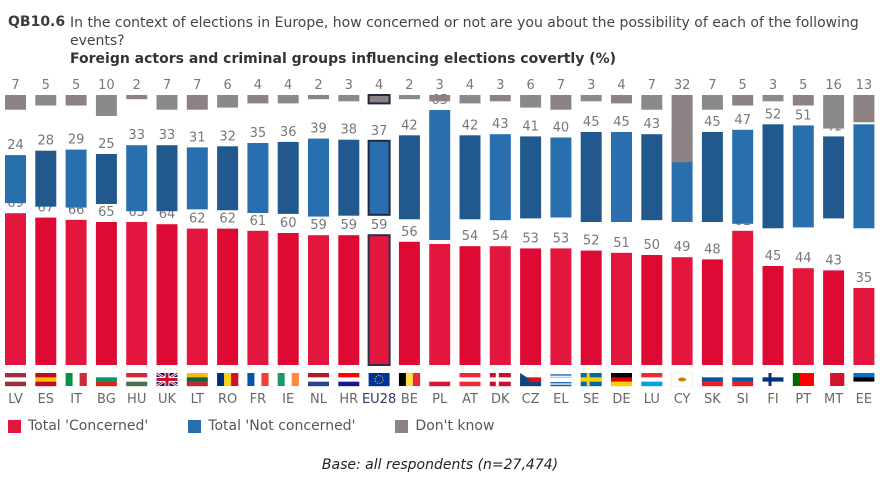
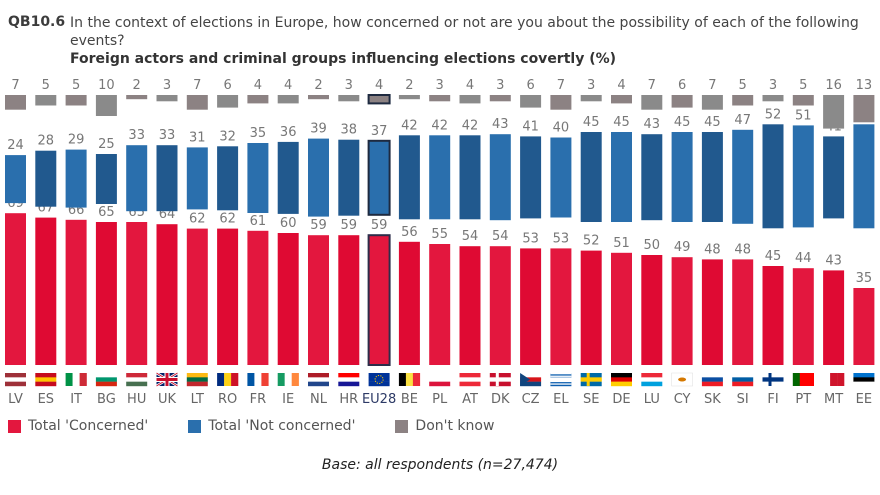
Don't know/UK: 7 -> 3
Total 'Not concerned'/PL: 65 -> 42
Don't know/CY: 32 -> 6
Total 'Concerned'/SI: 61 -> 48
